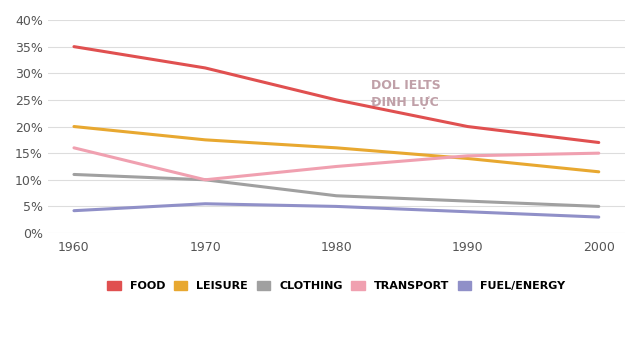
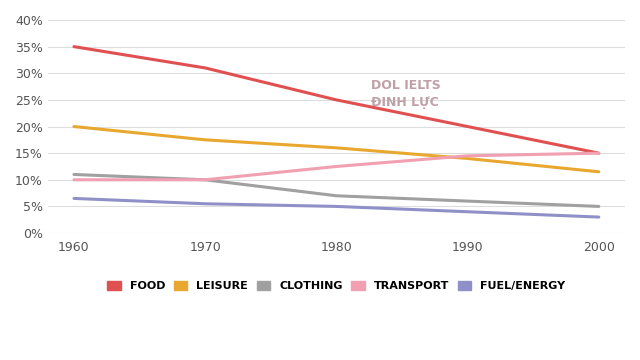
TRANSPORT/1960: 16.0% -> 10.0%
FUEL/ENERGY/1960: 4.2% -> 6.5%
FOOD/2000: 17% -> 15%
